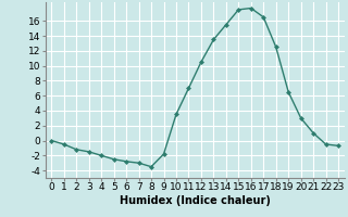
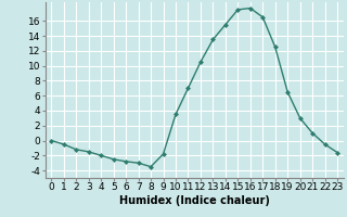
23: -0.7 -> -1.6
